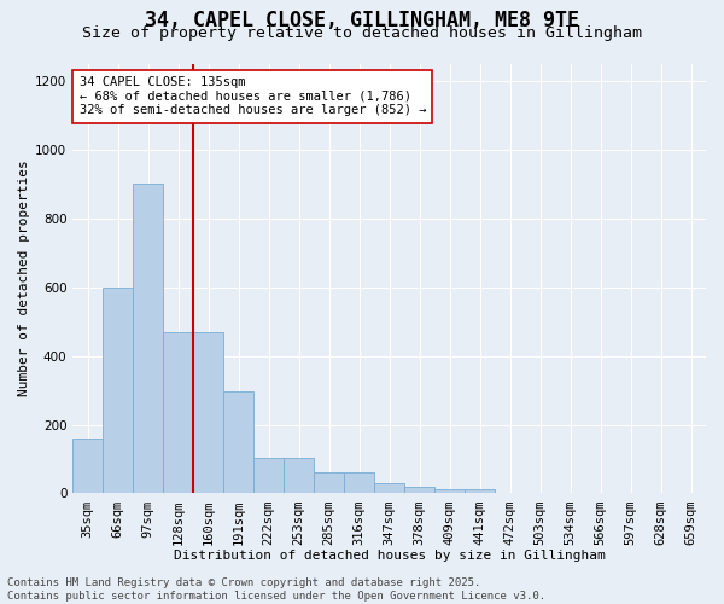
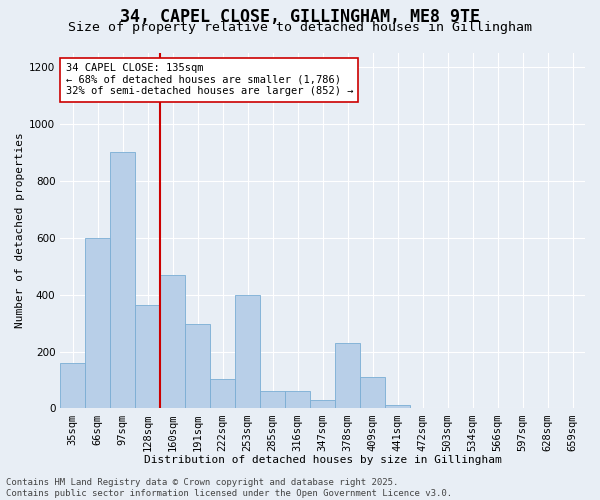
128sqm: 470 -> 365
253sqm: 105 -> 400
378sqm: 20 -> 230
409sqm: 12 -> 110
